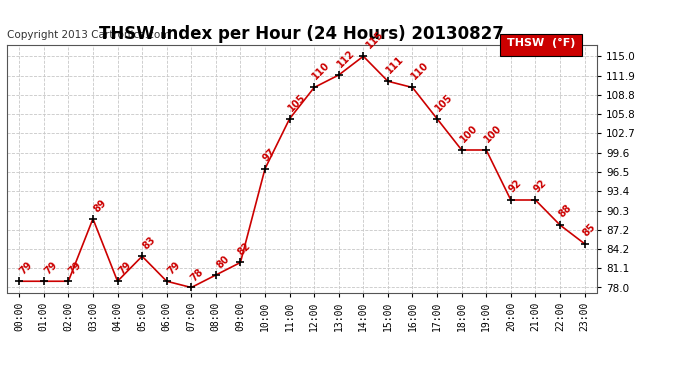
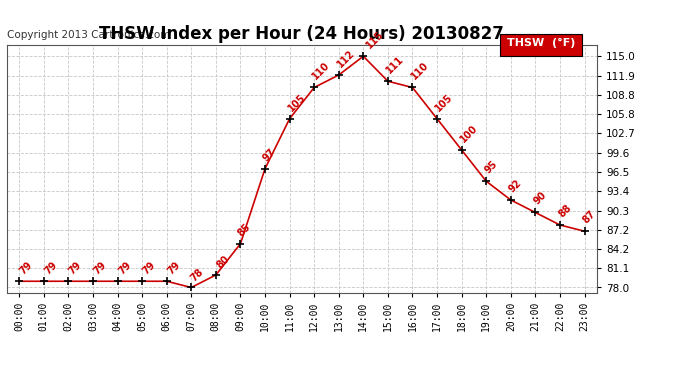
03:00: 89 -> 79
05:00: 83 -> 79
09:00: 82 -> 85
19:00: 100 -> 95
21:00: 92 -> 90
23:00: 85 -> 87
